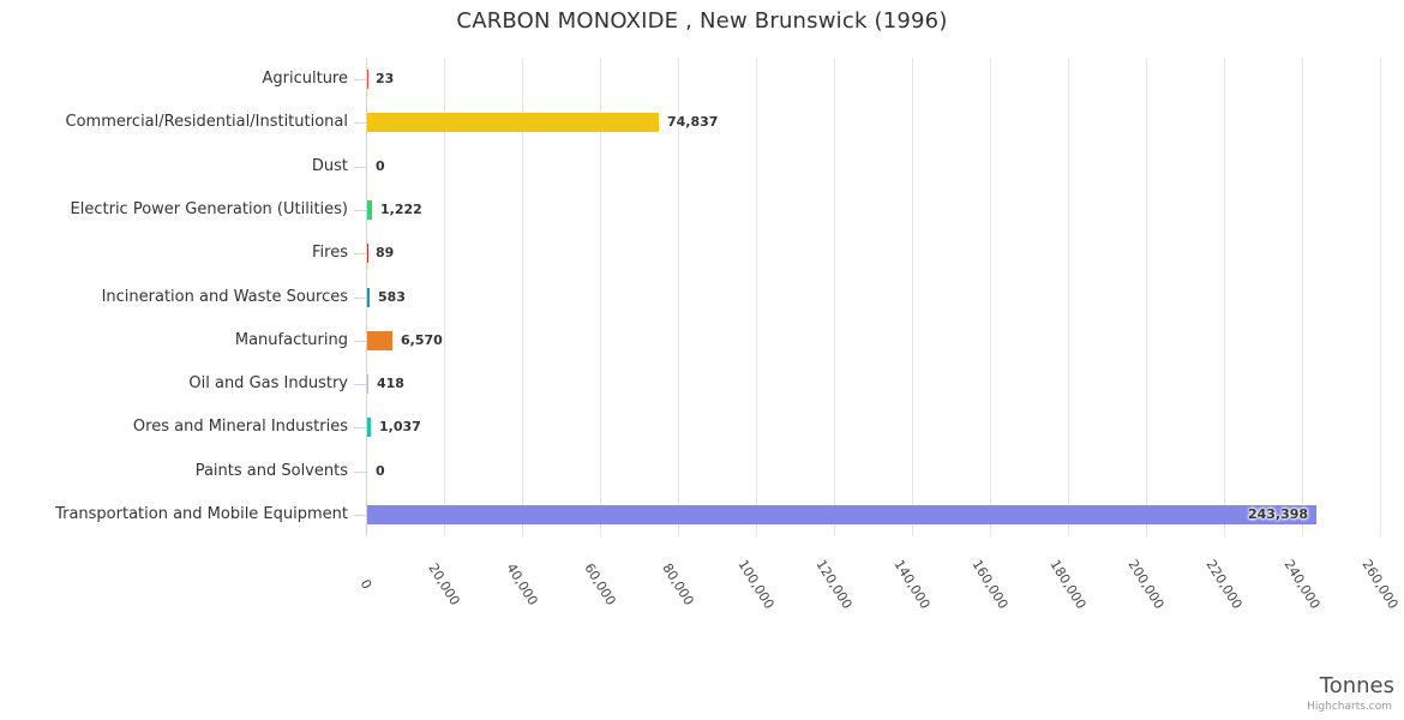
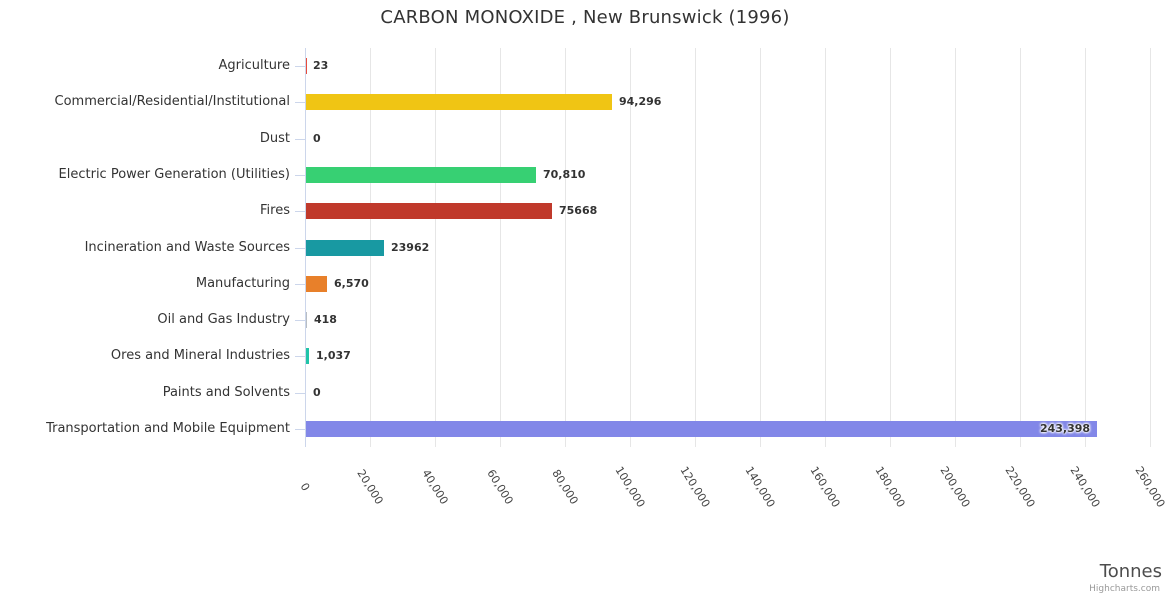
Commercial/Residential/Institutional: 74,837 -> 94,296
Electric Power Generation (Utilities): 1,222 -> 70,810
Fires: 89 -> 75668
Incineration and Waste Sources: 583 -> 23962
